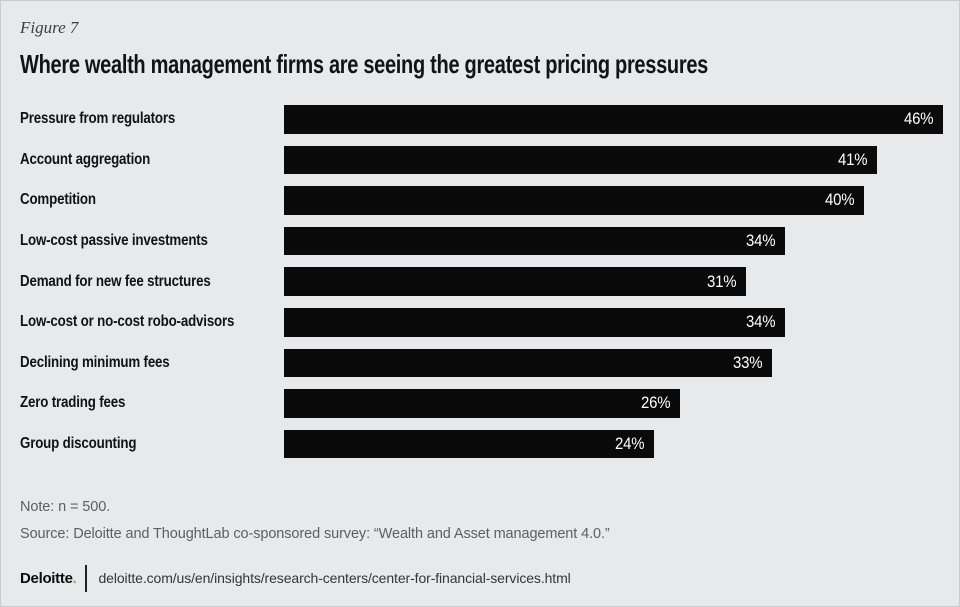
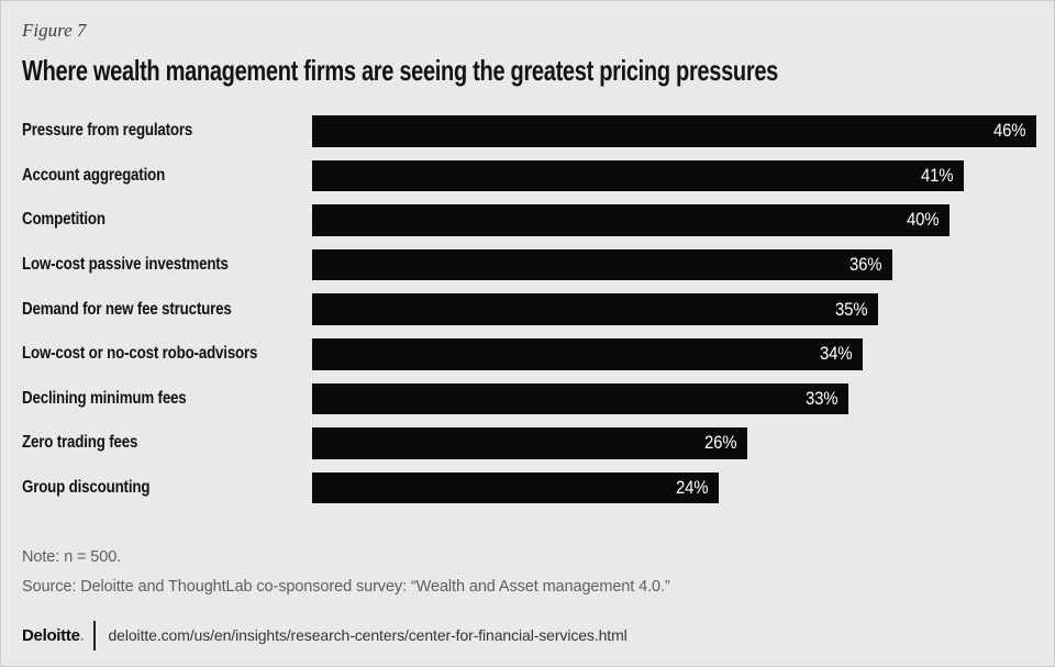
Low-cost passive investments: 34% -> 36%
Demand for new fee structures: 31% -> 35%
